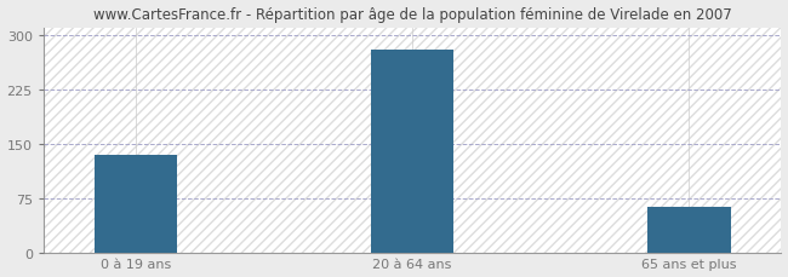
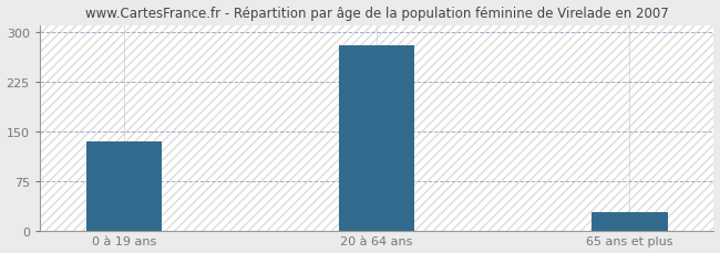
65 ans et plus: 62 -> 28
